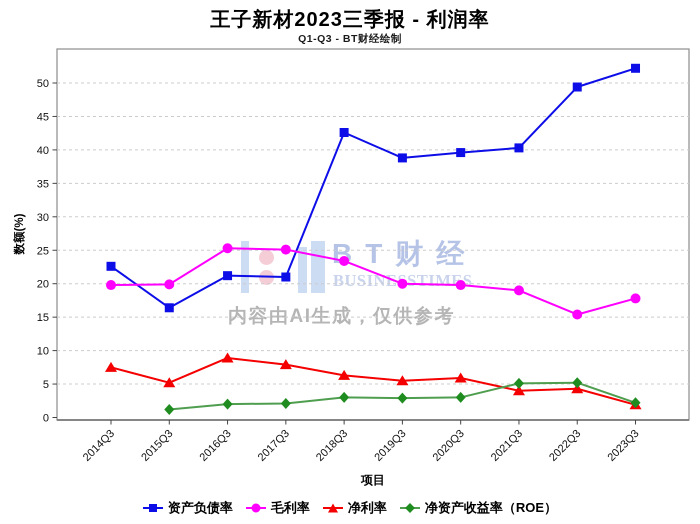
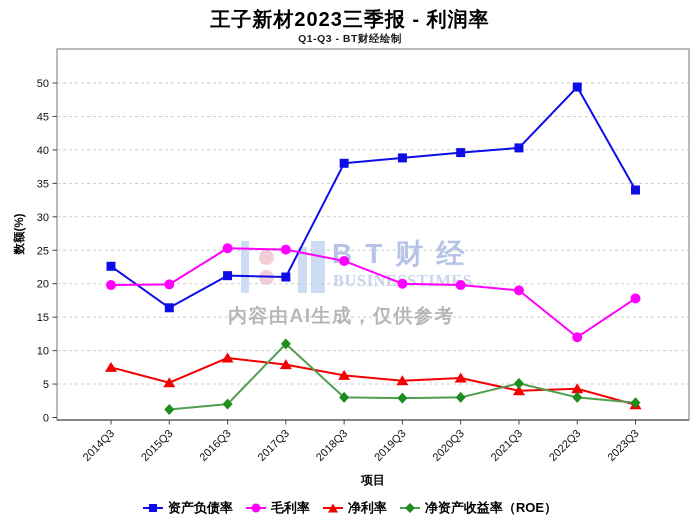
净资产收益率（ROE）/2017Q3: 2 -> 11
资产负债率/2018Q3: 43 -> 38
毛利率/2022Q3: 15 -> 12
净资产收益率（ROE）/2022Q3: 5 -> 3
资产负债率/2023Q3: 52 -> 34
